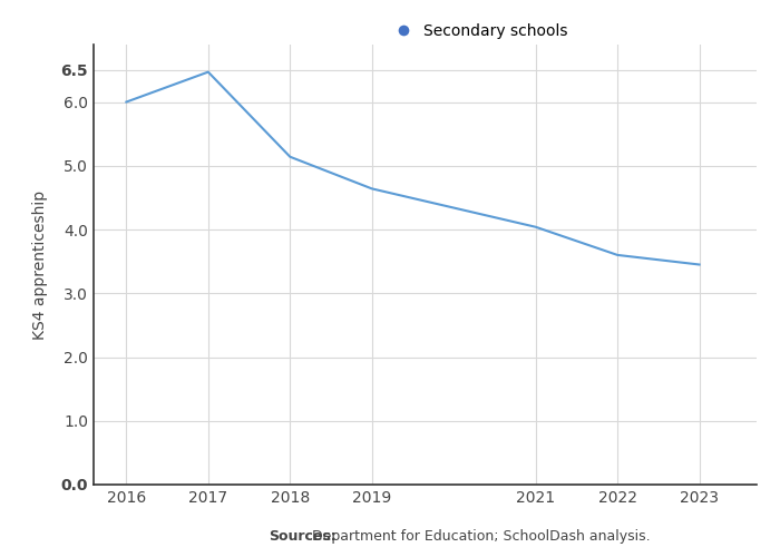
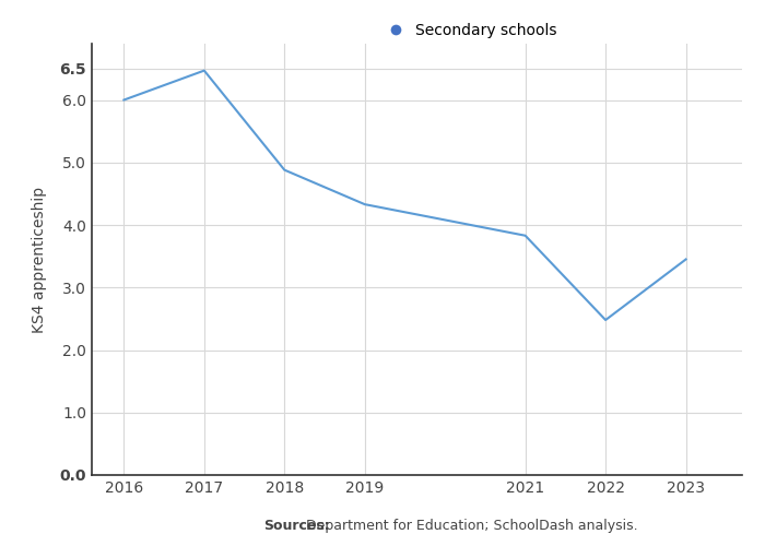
2018: 5.14 -> 4.88
2019: 4.64 -> 4.33
2021: 4.04 -> 3.83
2022: 3.60 -> 2.48
